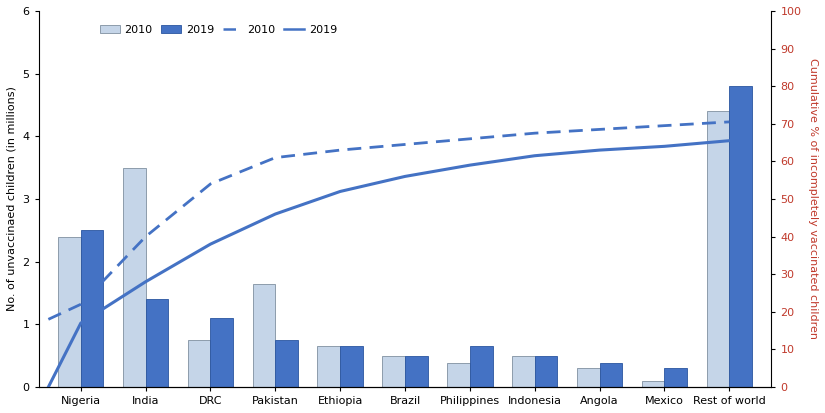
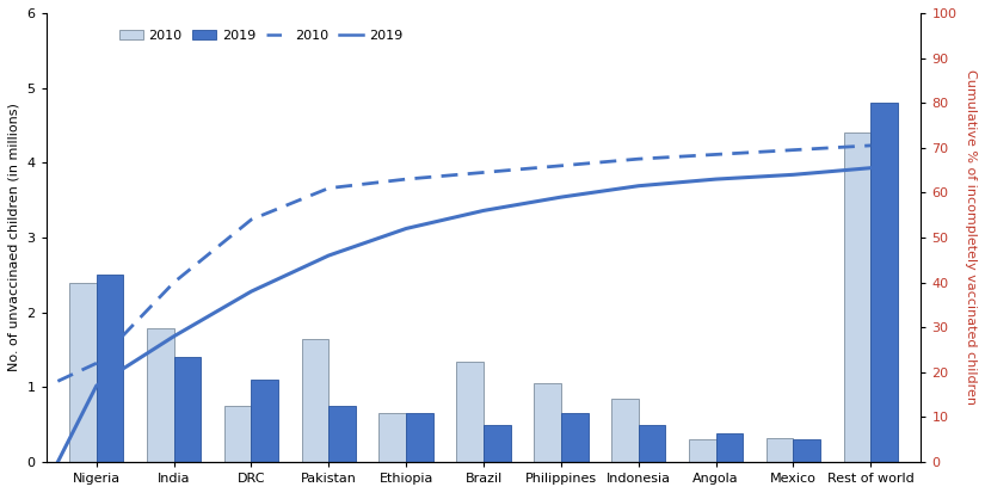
2010/India: 3.50 -> 1.78
2010/Brazil: 0.50 -> 1.34
2010/Philippines: 0.38 -> 1.06
2010/Indonesia: 0.50 -> 0.84
2010/Mexico: 0.10 -> 0.32
